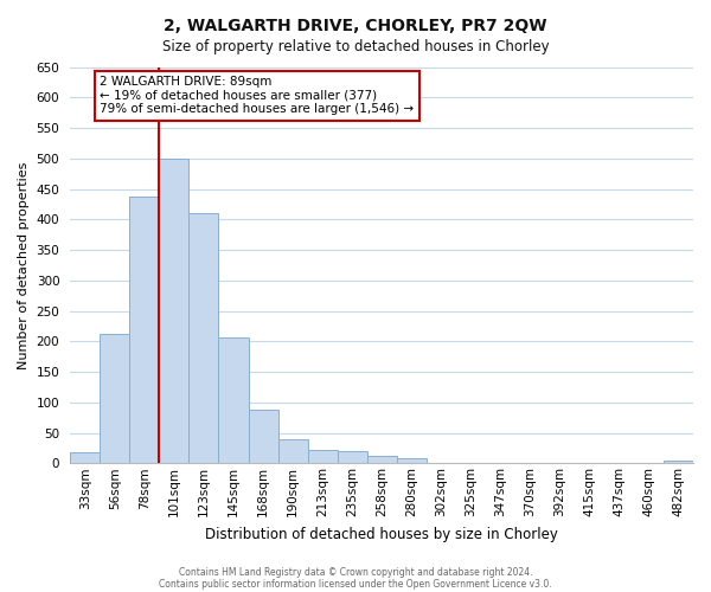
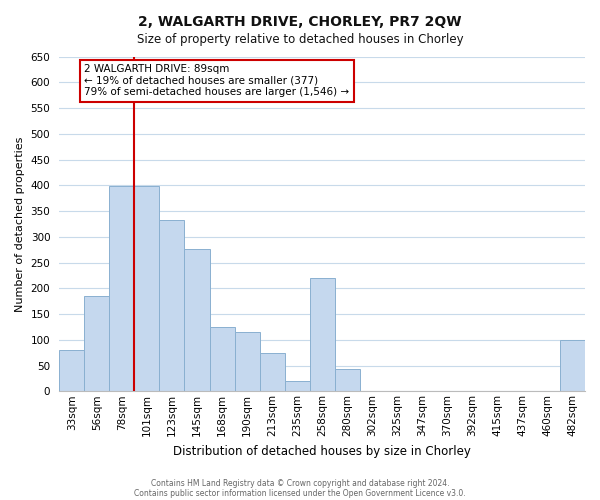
33sqm: 18 -> 80
56sqm: 213 -> 184
78sqm: 437 -> 398
101sqm: 500 -> 398
123sqm: 410 -> 332
145sqm: 207 -> 276
168sqm: 88 -> 124
190sqm: 40 -> 116
213sqm: 22 -> 74
258sqm: 13 -> 220
280sqm: 8 -> 44
482sqm: 5 -> 100
